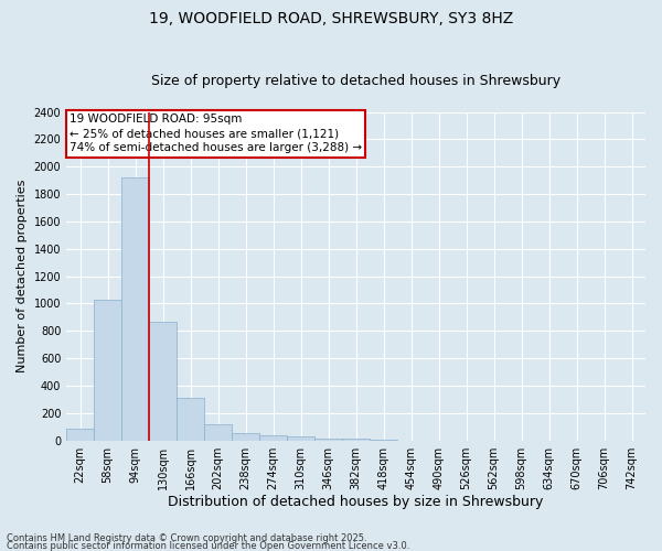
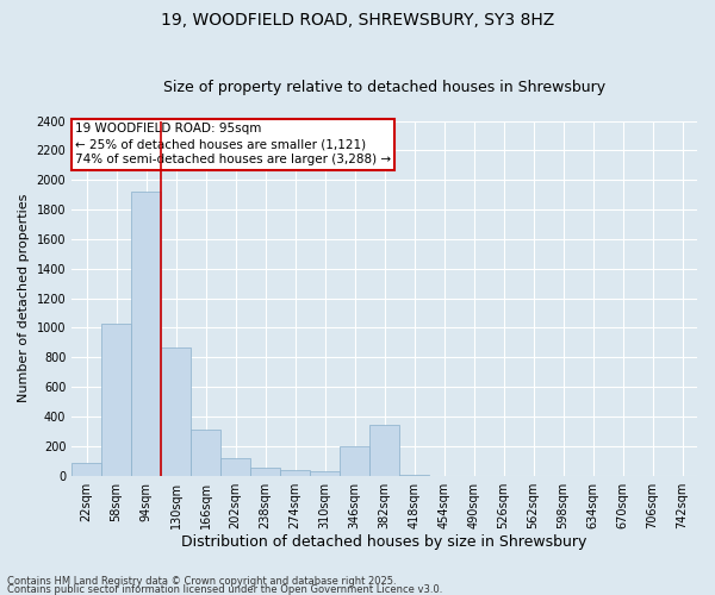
346sqm: 20 -> 200
382sqm: 10 -> 340
